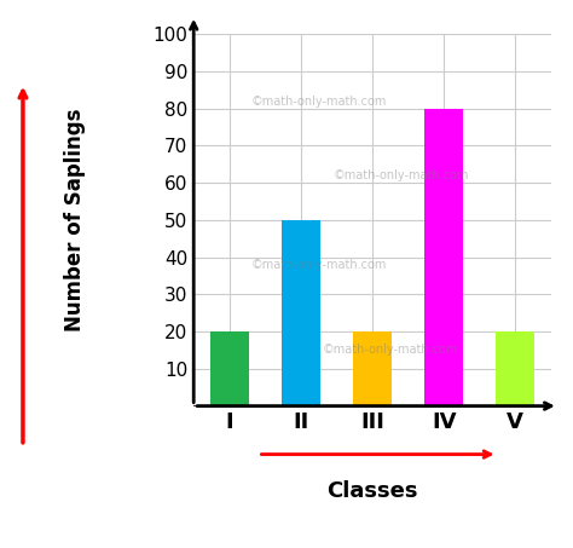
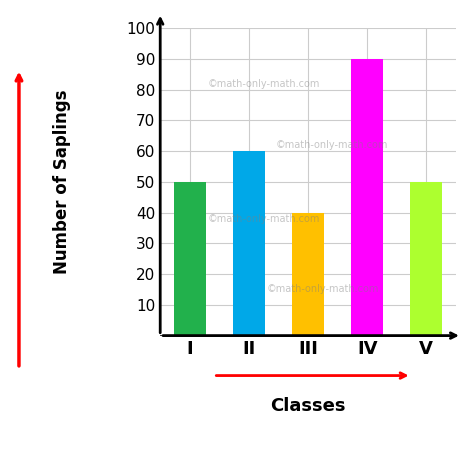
I: 20 -> 50
II: 50 -> 60
III: 20 -> 40
IV: 80 -> 90
V: 20 -> 50
